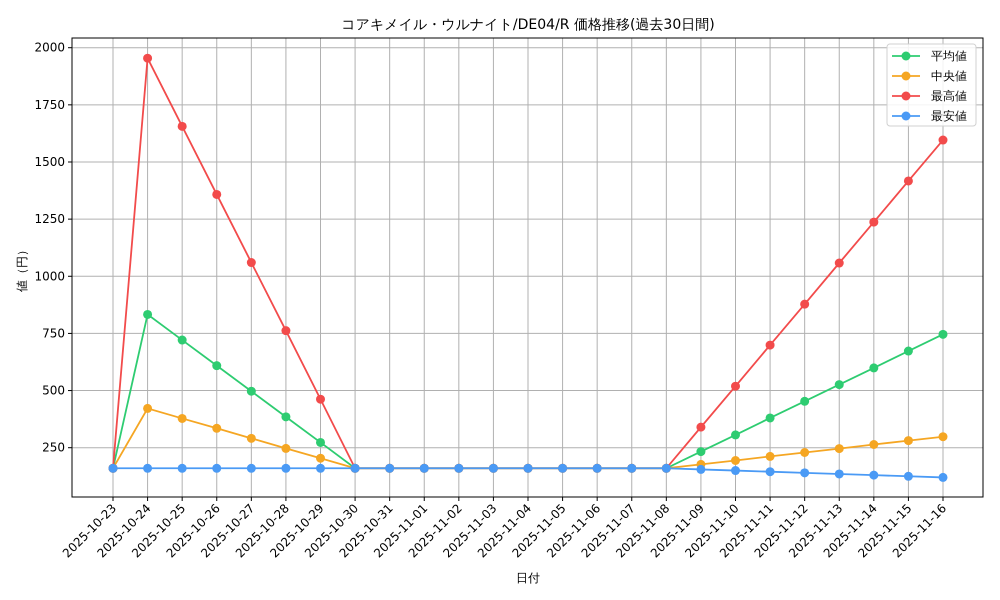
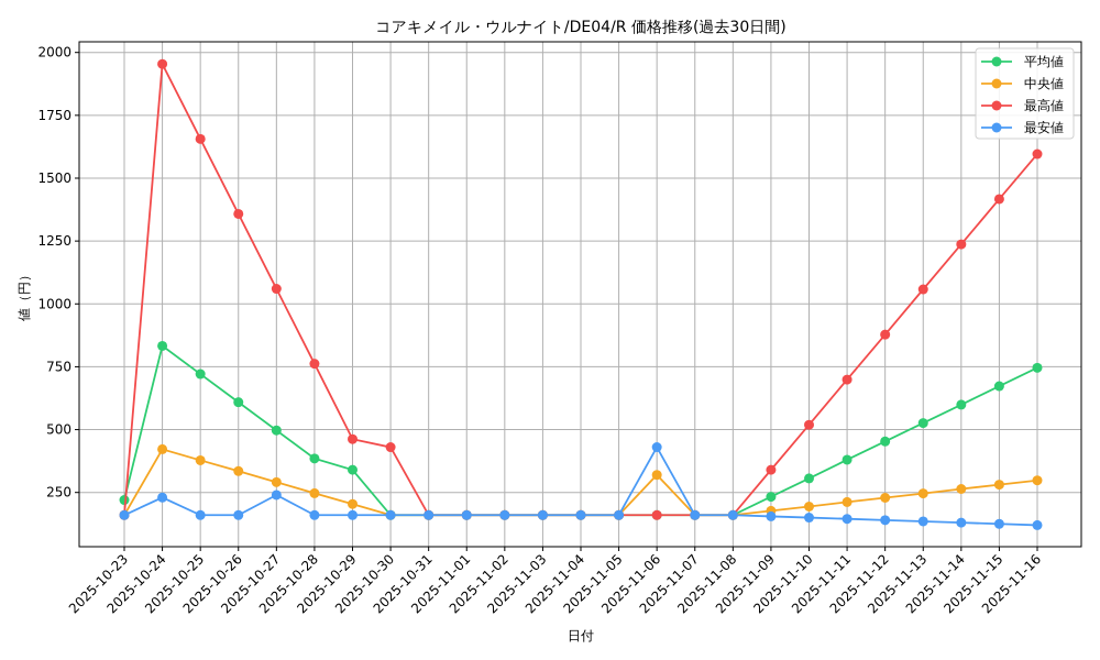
平均値/2025-10-23: 160 -> 220
最安値/2025-10-24: 160 -> 230
最安値/2025-10-27: 160 -> 240
平均値/2025-10-29: 270 -> 340
最高値/2025-10-30: 160 -> 430
中央値/2025-11-06: 160 -> 320
最安値/2025-11-06: 160 -> 430
